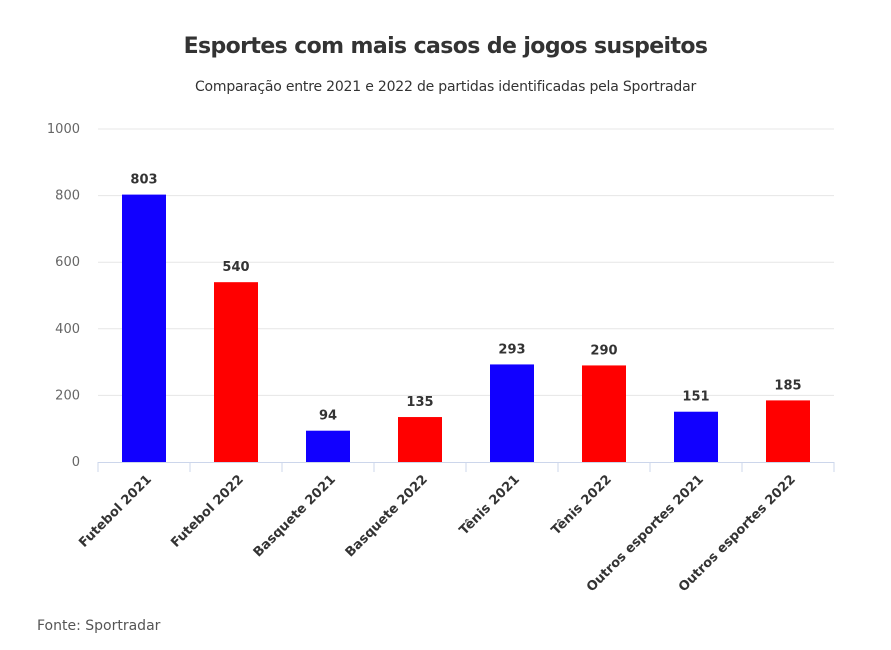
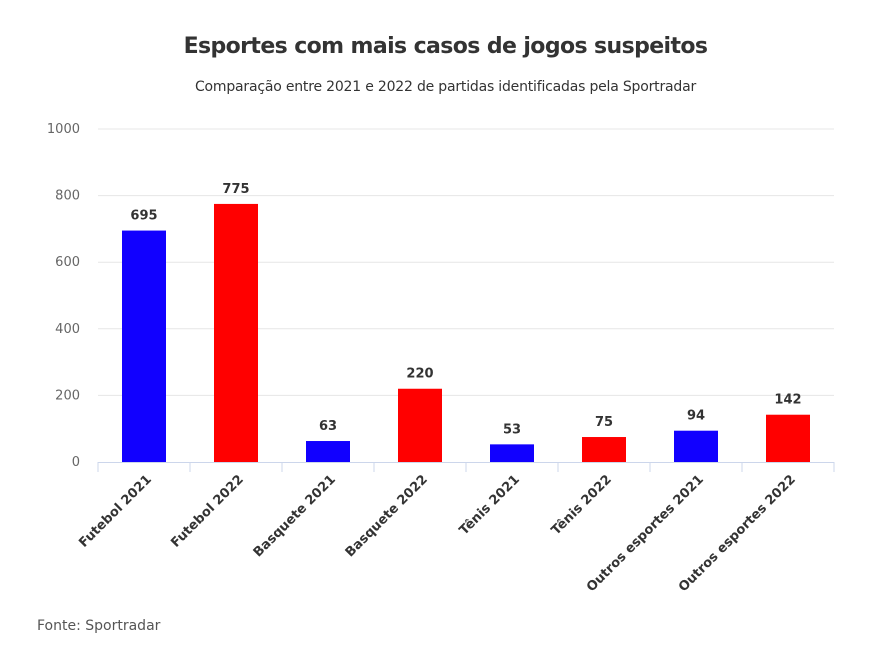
Futebol 2021: 803 -> 695
Futebol 2022: 540 -> 775
Basquete 2021: 94 -> 63
Basquete 2022: 135 -> 220
Tênis 2021: 293 -> 53
Tênis 2022: 290 -> 75
Outros esportes 2021: 151 -> 94
Outros esportes 2022: 185 -> 142
